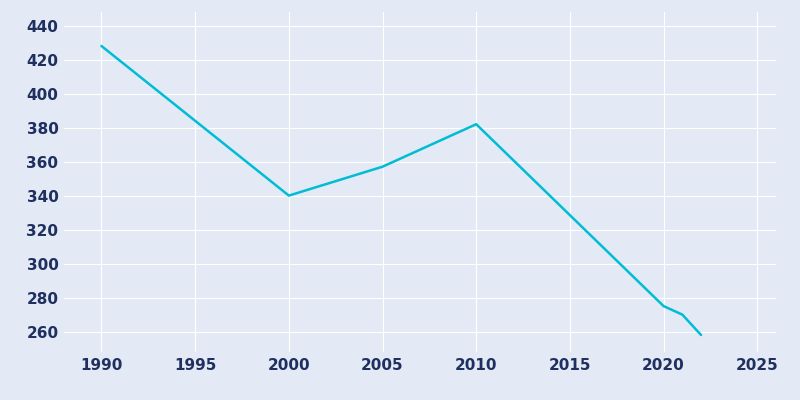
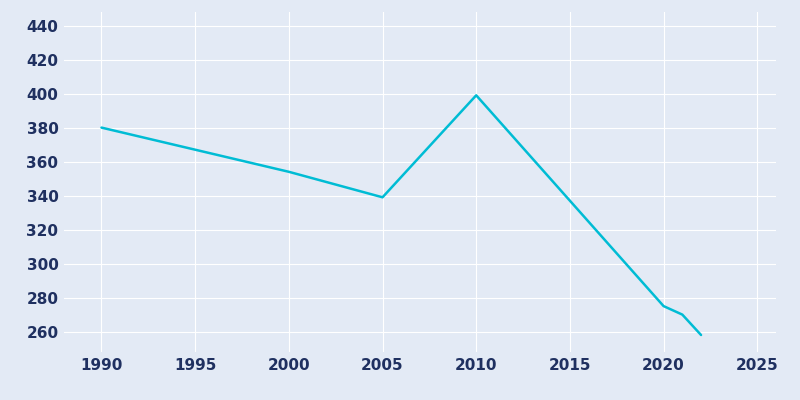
1990: 428 -> 380
2000: 340 -> 354
2005: 357 -> 339
2010: 382 -> 399
